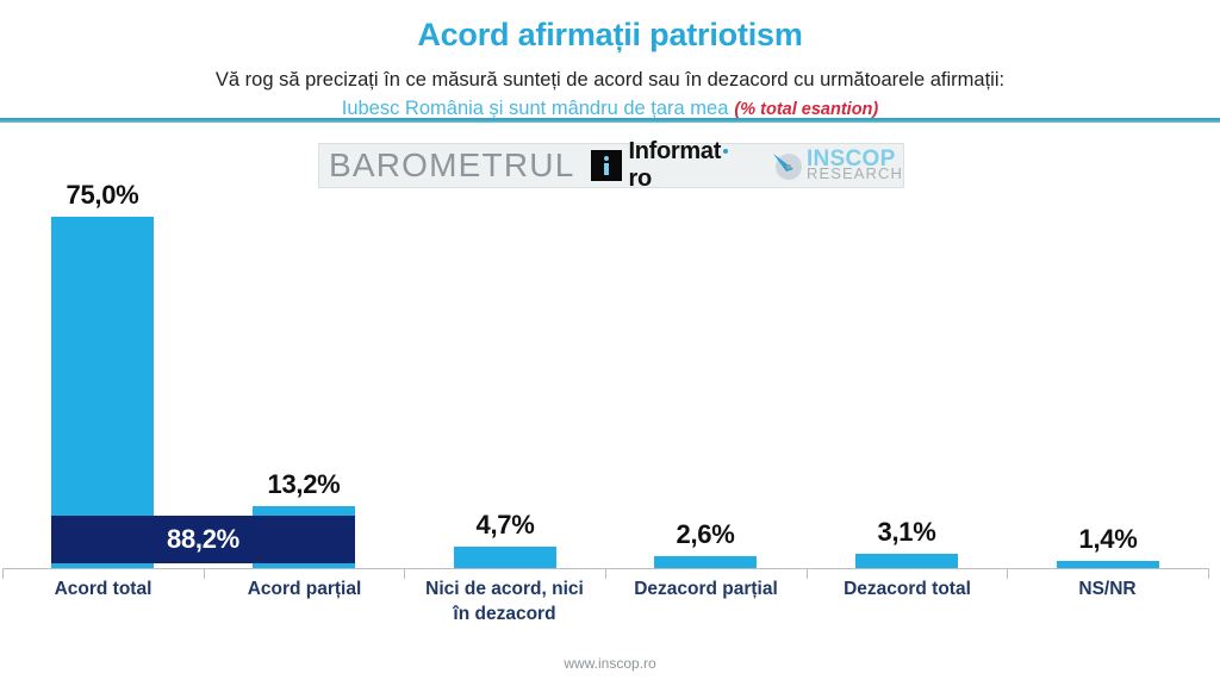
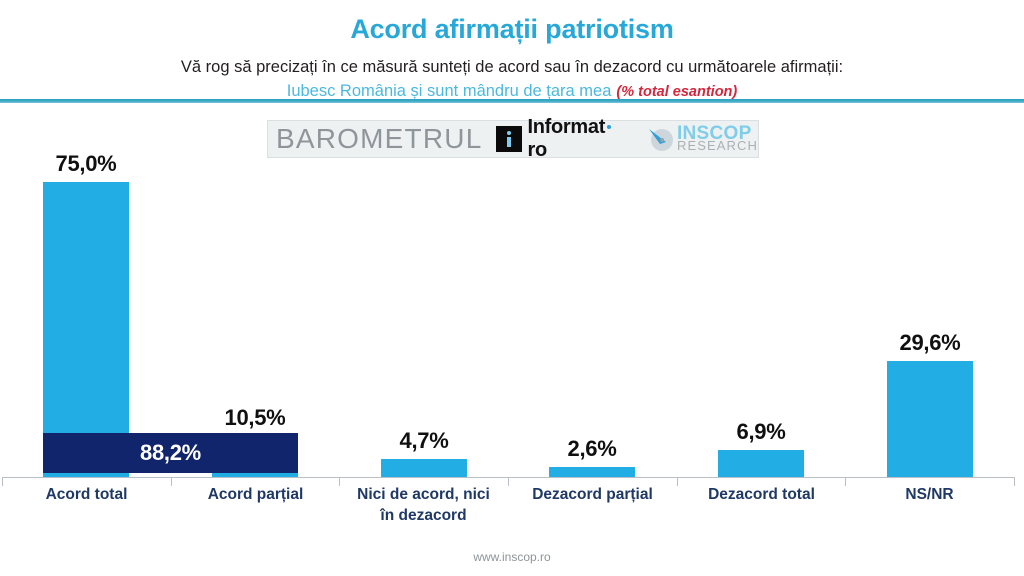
Acord parțial: 13,2% -> 10,5%
Dezacord total: 3,1% -> 6,9%
NS/NR: 1,4% -> 29,6%
